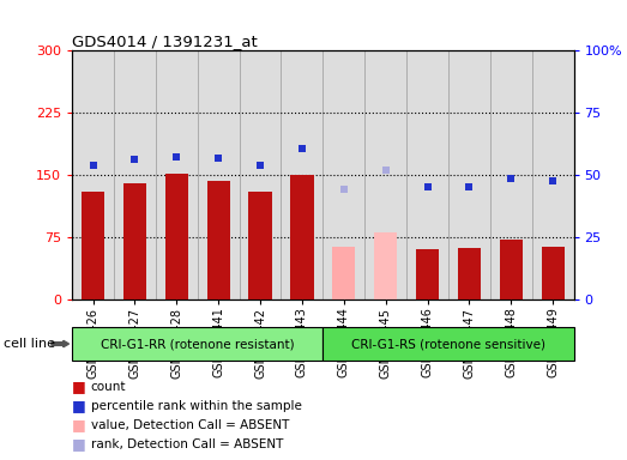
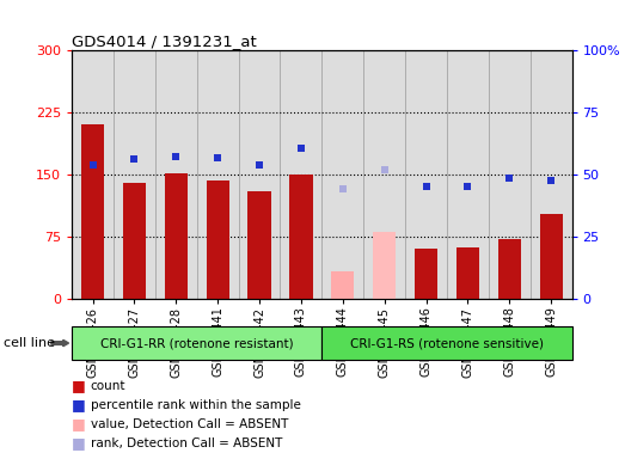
GSM498426: 130 -> 210
GSM498444: 63 -> 32
GSM498449: 63 -> 102
